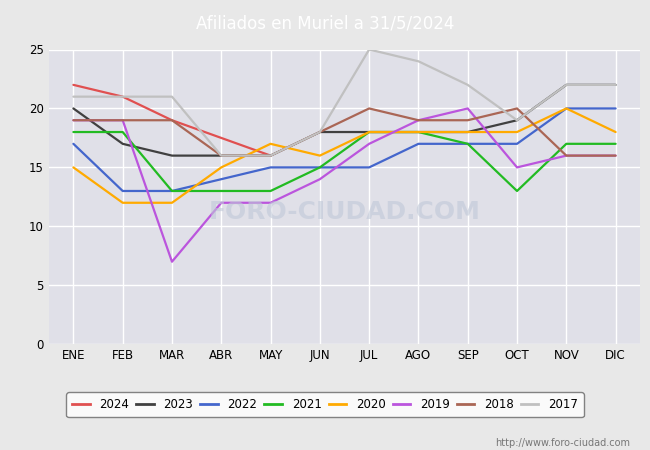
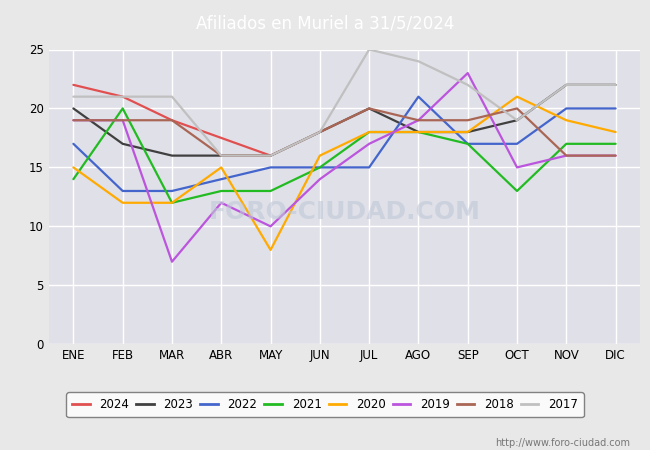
2021/ENE: 18 -> 14
2021/FEB: 18 -> 20
2021/MAR: 13 -> 12
2020/MAY: 17 -> 8
2019/MAY: 12 -> 10
2023/JUL: 18 -> 20
2022/AGO: 17 -> 21
2019/SEP: 20 -> 23
2020/OCT: 18 -> 21
2020/NOV: 20 -> 19
